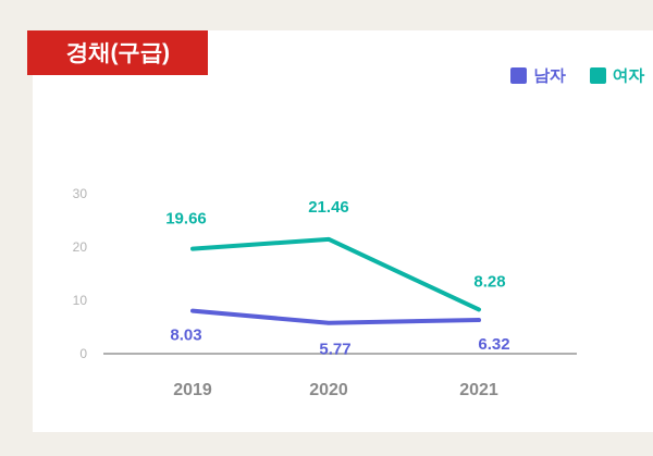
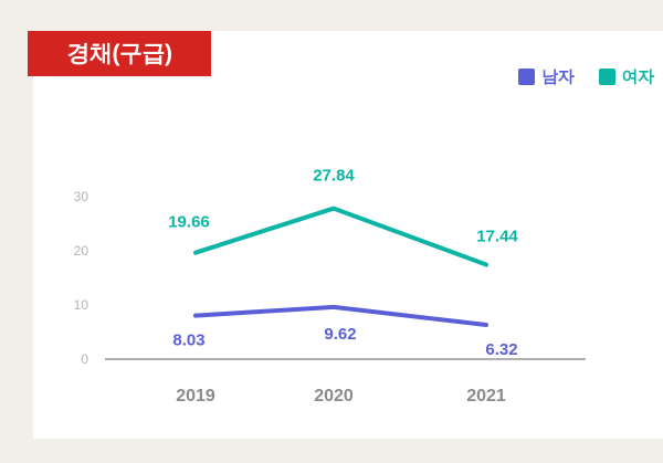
남자/2020: 5.77 -> 9.62
여자/2020: 21.46 -> 27.84
여자/2021: 8.28 -> 17.44
